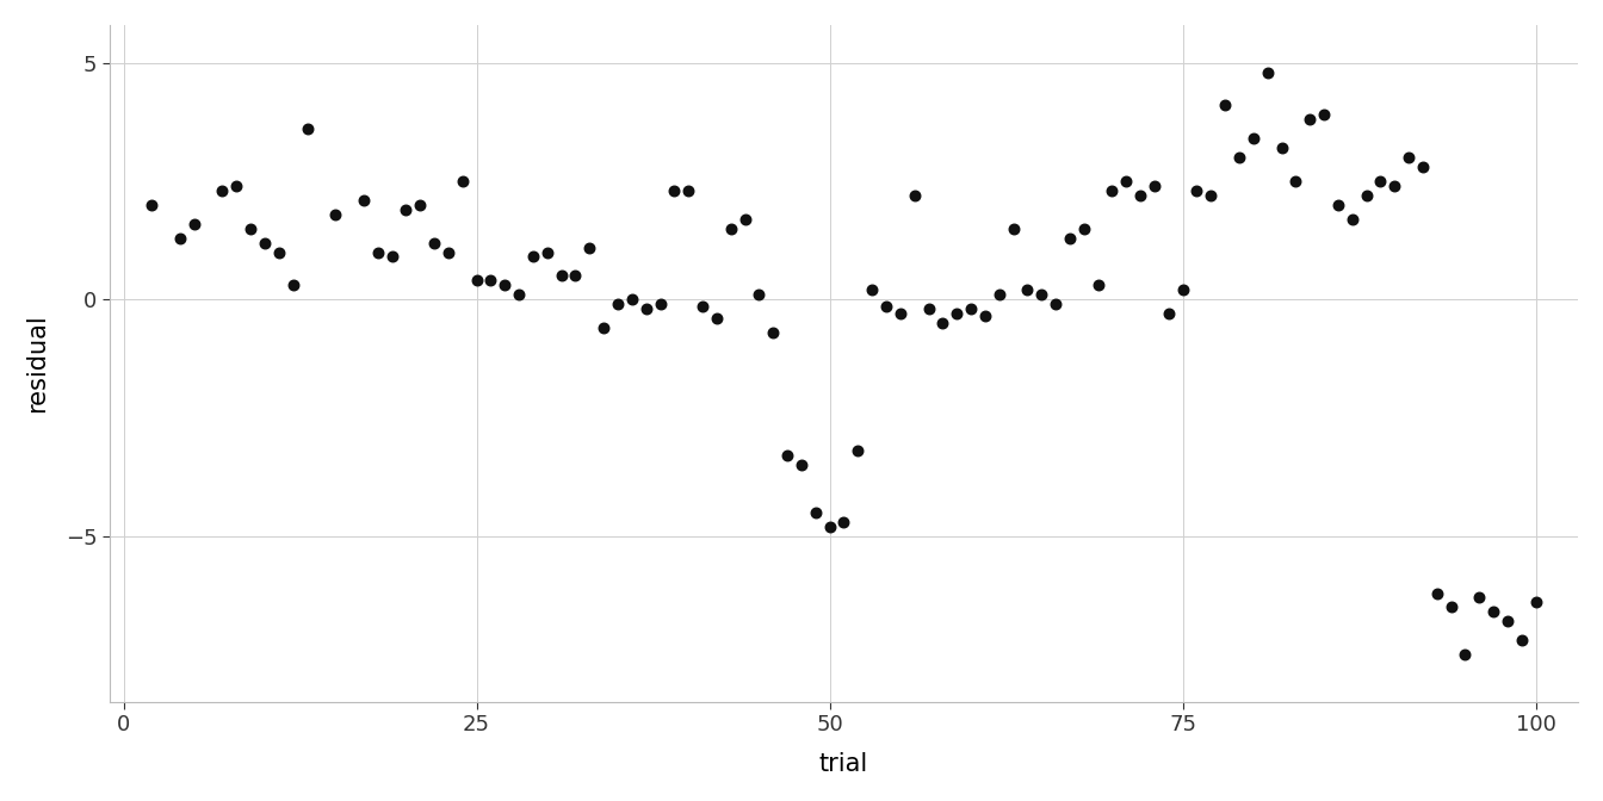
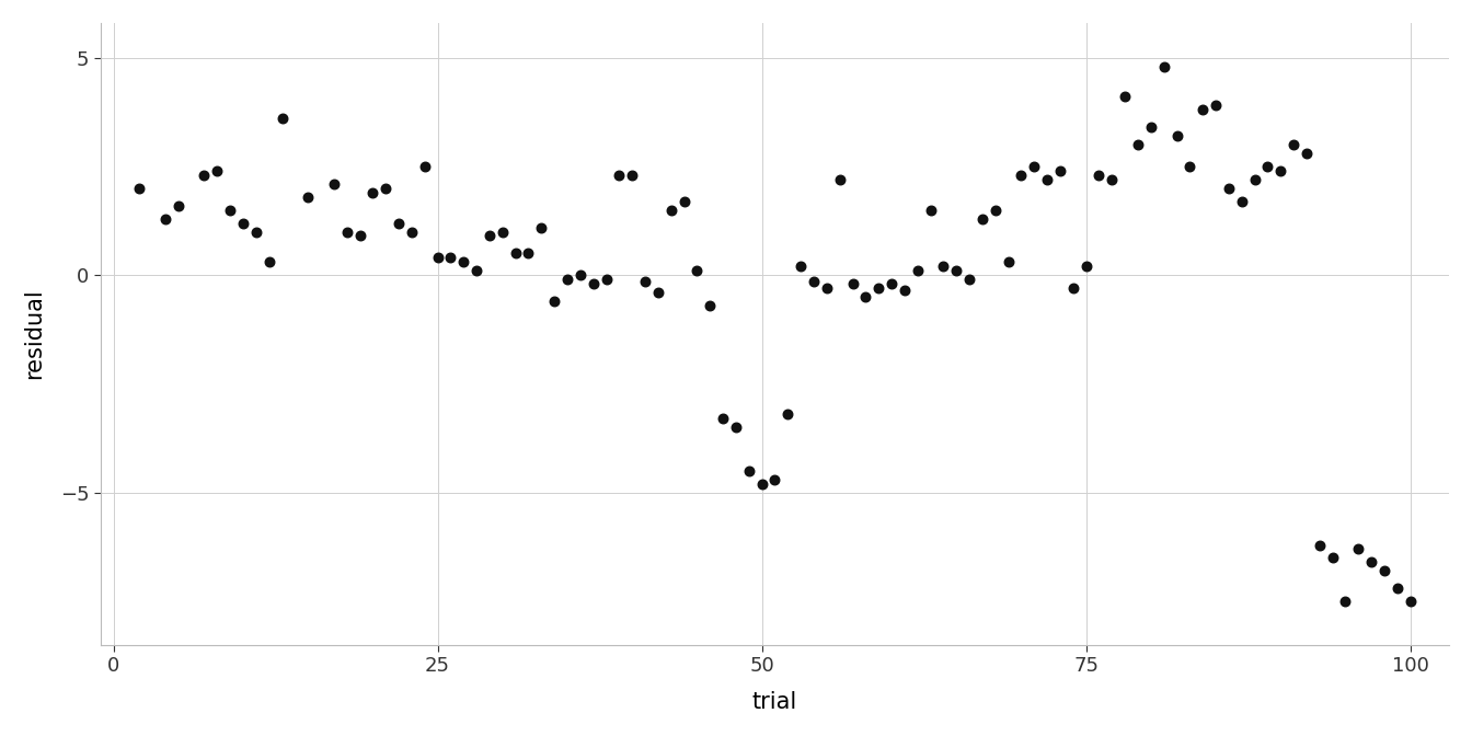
100: -6.40 -> -7.50
